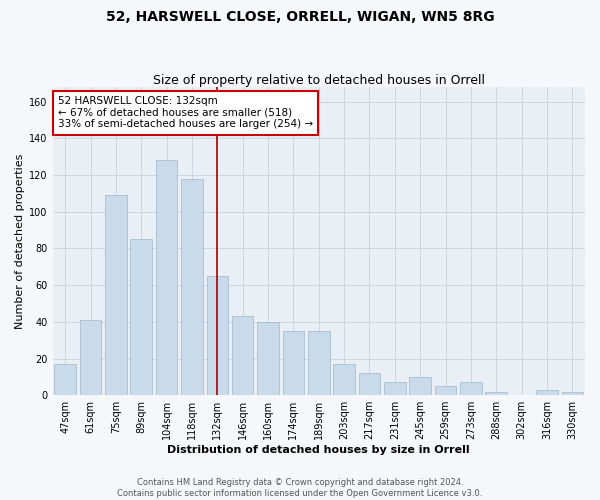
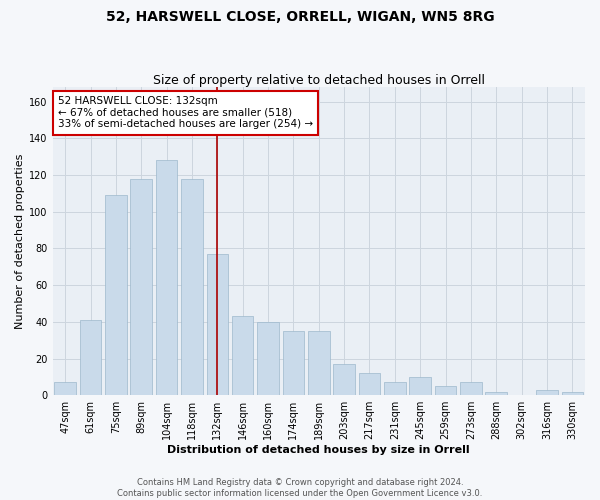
47sqm: 17 -> 7
89sqm: 85 -> 118
132sqm: 65 -> 77
